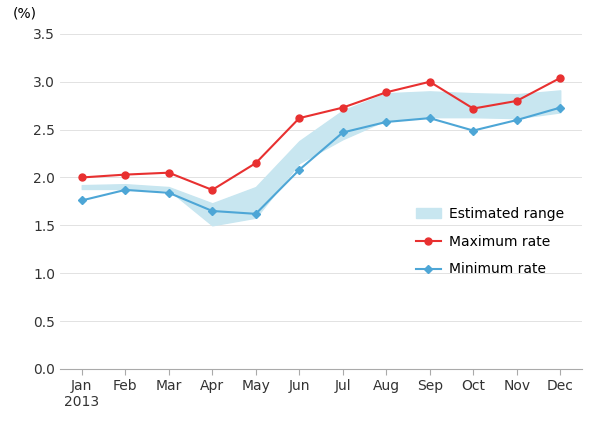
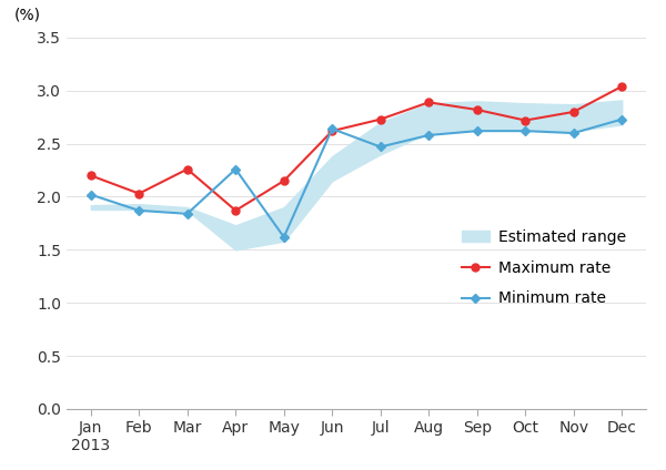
Maximum rate/Jan 2013: 2.00 -> 2.20
Minimum rate/Jan 2013: 1.76 -> 2.02
Maximum rate/Mar: 2.05 -> 2.26
Minimum rate/Apr: 1.65 -> 2.26
Minimum rate/Jun: 2.08 -> 2.64
Maximum rate/Sep: 3.00 -> 2.82
Minimum rate/Oct: 2.49 -> 2.62
